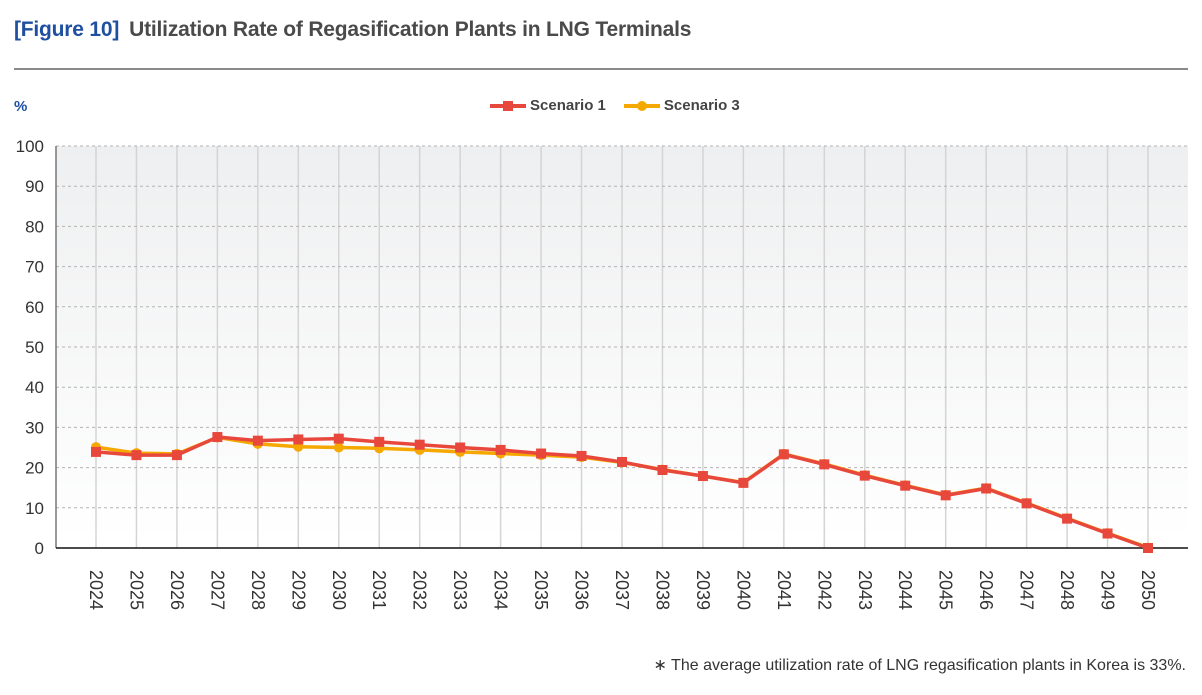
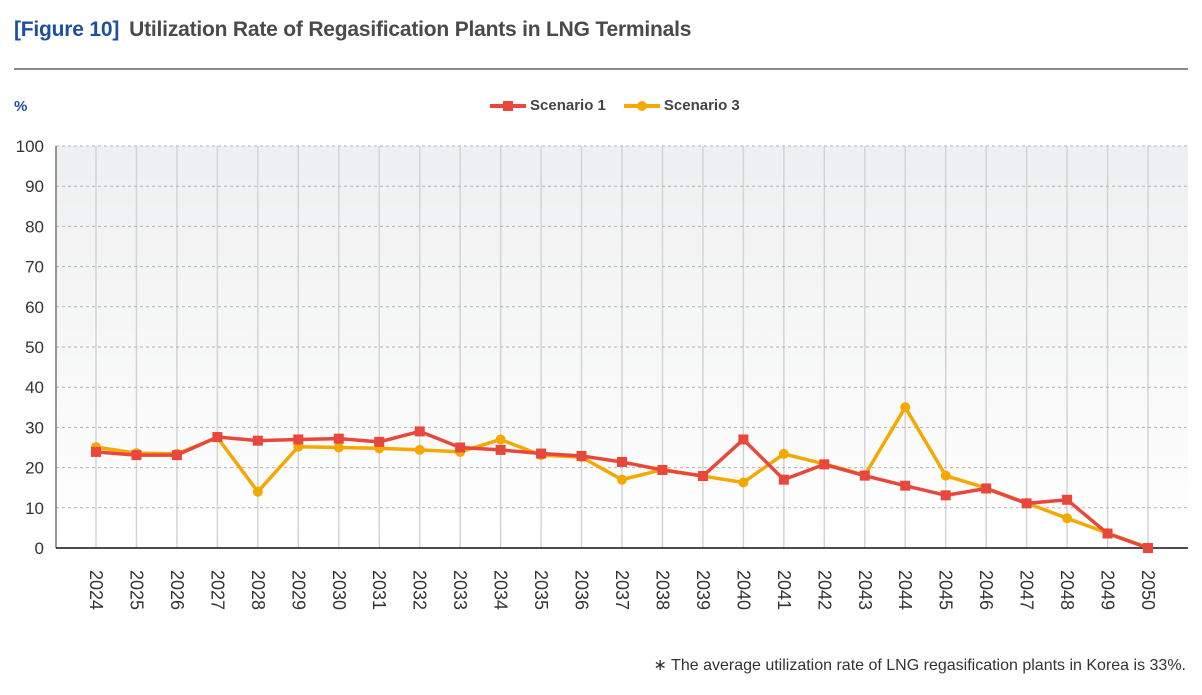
Scenario 3/2028: 26 -> 14
Scenario 1/2032: 26 -> 29
Scenario 3/2034: 24 -> 27
Scenario 3/2037: 21 -> 17
Scenario 1/2040: 16 -> 27
Scenario 1/2041: 23 -> 17
Scenario 3/2044: 16 -> 35
Scenario 3/2045: 13 -> 18
Scenario 1/2048: 7 -> 12
